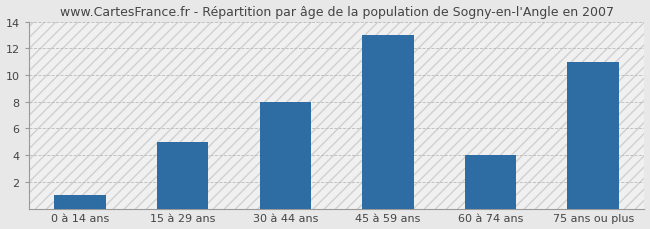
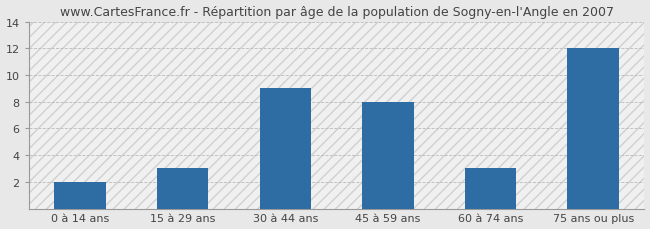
0 à 14 ans: 1 -> 2
15 à 29 ans: 5 -> 3
30 à 44 ans: 8 -> 9
45 à 59 ans: 13 -> 8
60 à 74 ans: 4 -> 3
75 ans ou plus: 11 -> 12
